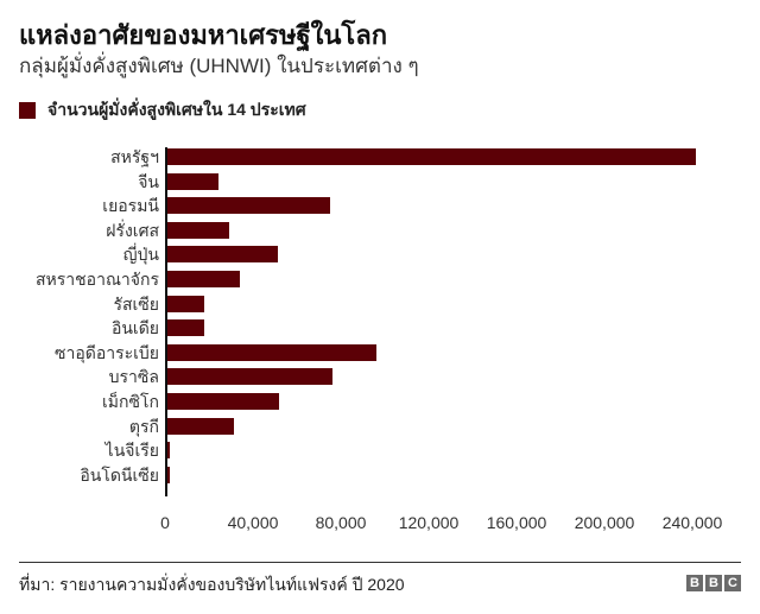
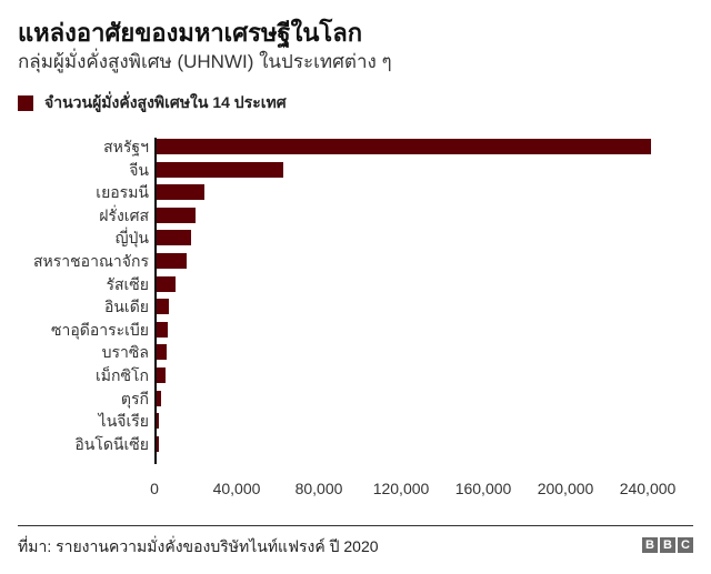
จีน: 23000 -> 62000
เยอรมนี: 74000 -> 23000
ฝรั่งเศส: 28000 -> 19000
ญี่ปุ่น: 50000 -> 17000
สหราชอาณาจักร: 33000 -> 14000
รัสเซีย: 17000 -> 9000
อินเดีย: 17000 -> 6000
ซาอุดีอาระเบีย: 95000 -> 6000
บราซิล: 75000 -> 5000
เม็กซิโก: 51000 -> 4000
ตุรกี: 30000 -> 2000
